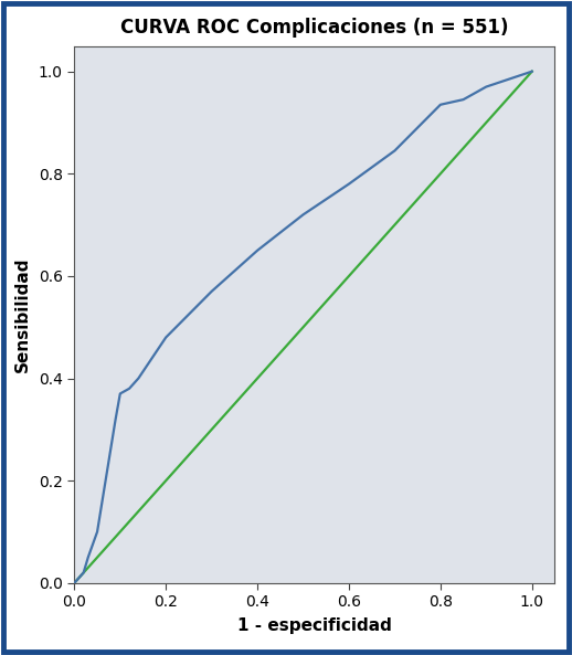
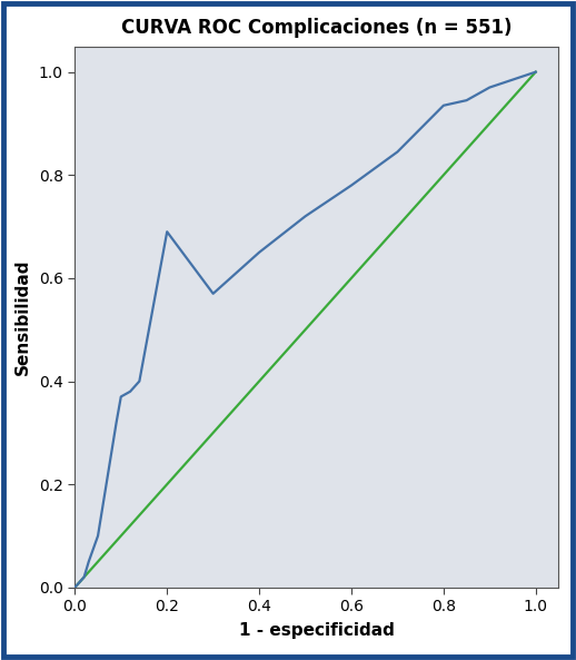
0.2: 0.480 -> 0.690
